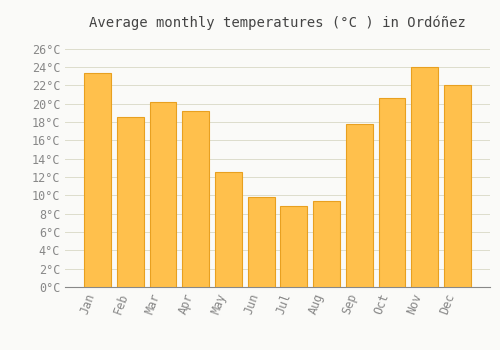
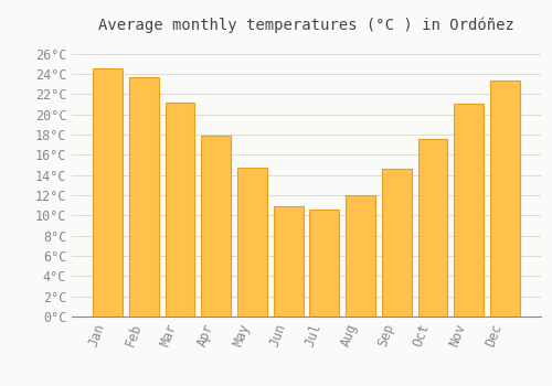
Jan: 23.4°C -> 24.5°C
Feb: 18.6°C -> 23.7°C
Mar: 20.2°C -> 21.2°C
Apr: 19.2°C -> 17.9°C
May: 12.6°C -> 14.7°C
Jun: 9.8°C -> 10.9°C
Jul: 8.8°C -> 10.6°C
Aug: 9.4°C -> 12.0°C
Sep: 17.8°C -> 14.6°C
Oct: 20.6°C -> 17.6°C
Nov: 24.0°C -> 21.1°C
Dec: 22.0°C -> 23.3°C
